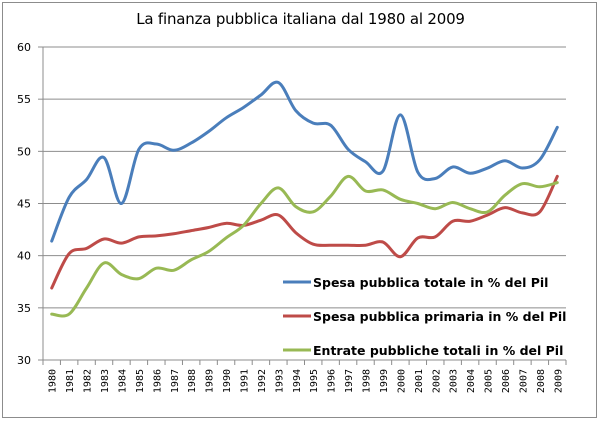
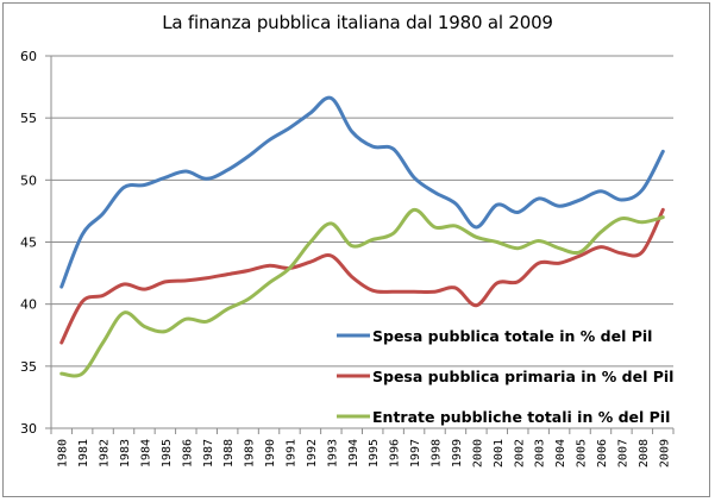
Spesa pubblica totale in % del Pil/1984: 45.0 -> 49.6
Entrate pubbliche totali in % del Pil/1995: 44.2 -> 45.2
Spesa pubblica totale in % del Pil/2000: 53.5 -> 46.2
